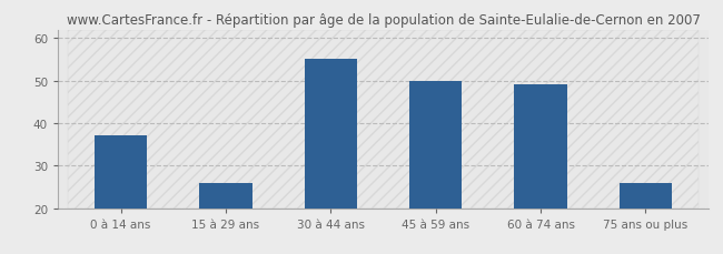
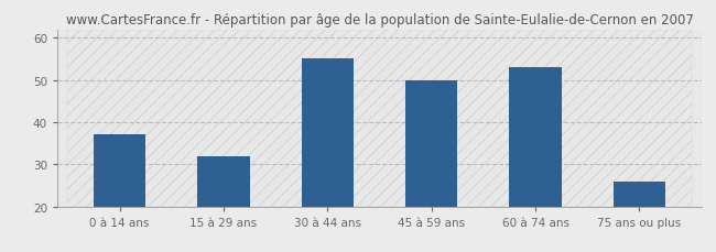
15 à 29 ans: 26 -> 32
60 à 74 ans: 49 -> 53
